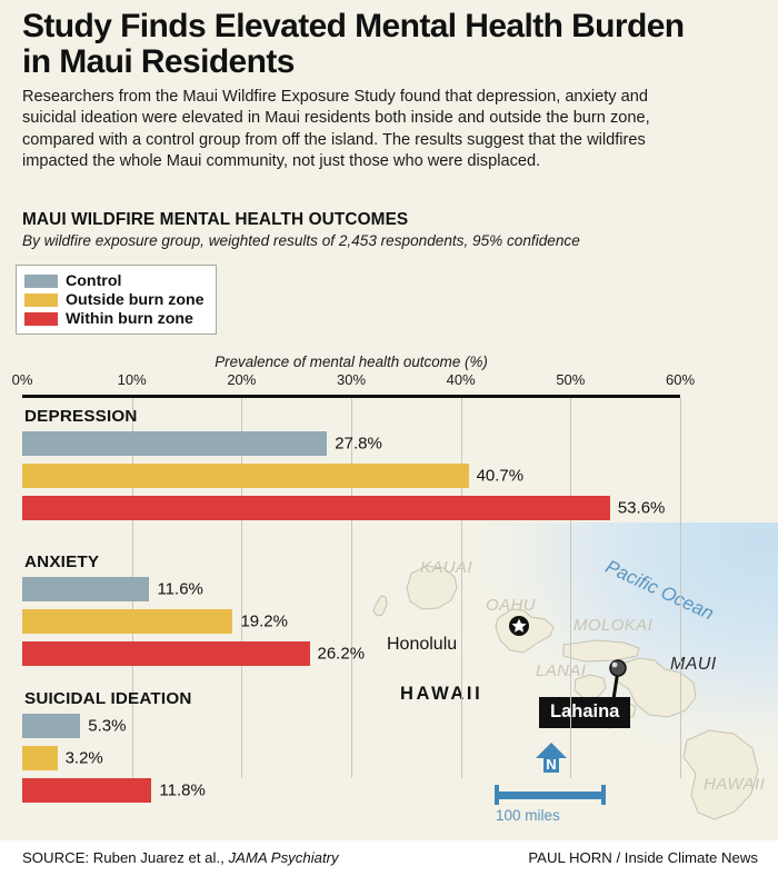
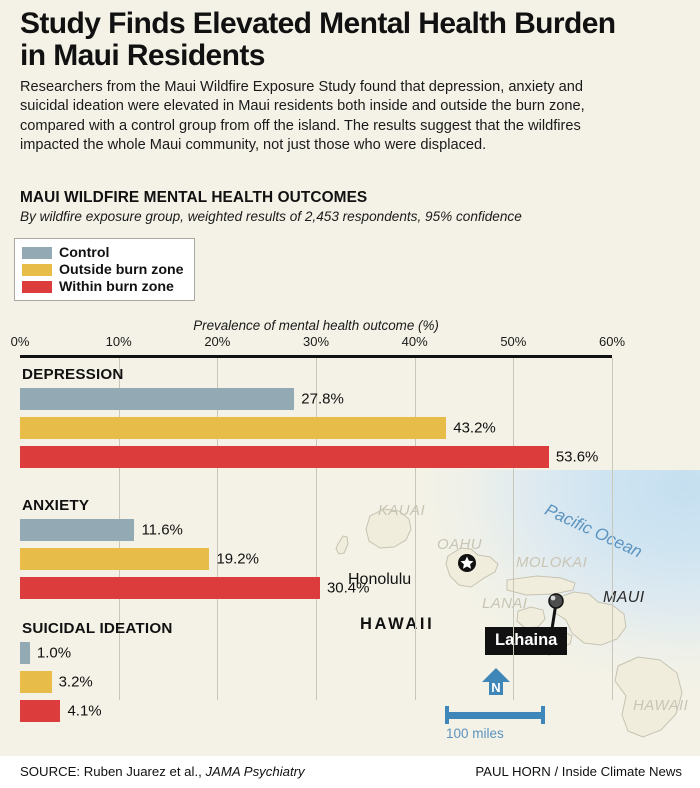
Outside burn zone/DEPRESSION: 40.7% -> 43.2%
Within burn zone/ANXIETY: 26.2% -> 30.4%
Control/SUICIDAL IDEATION: 5.3% -> 1.0%
Within burn zone/SUICIDAL IDEATION: 11.8% -> 4.1%
